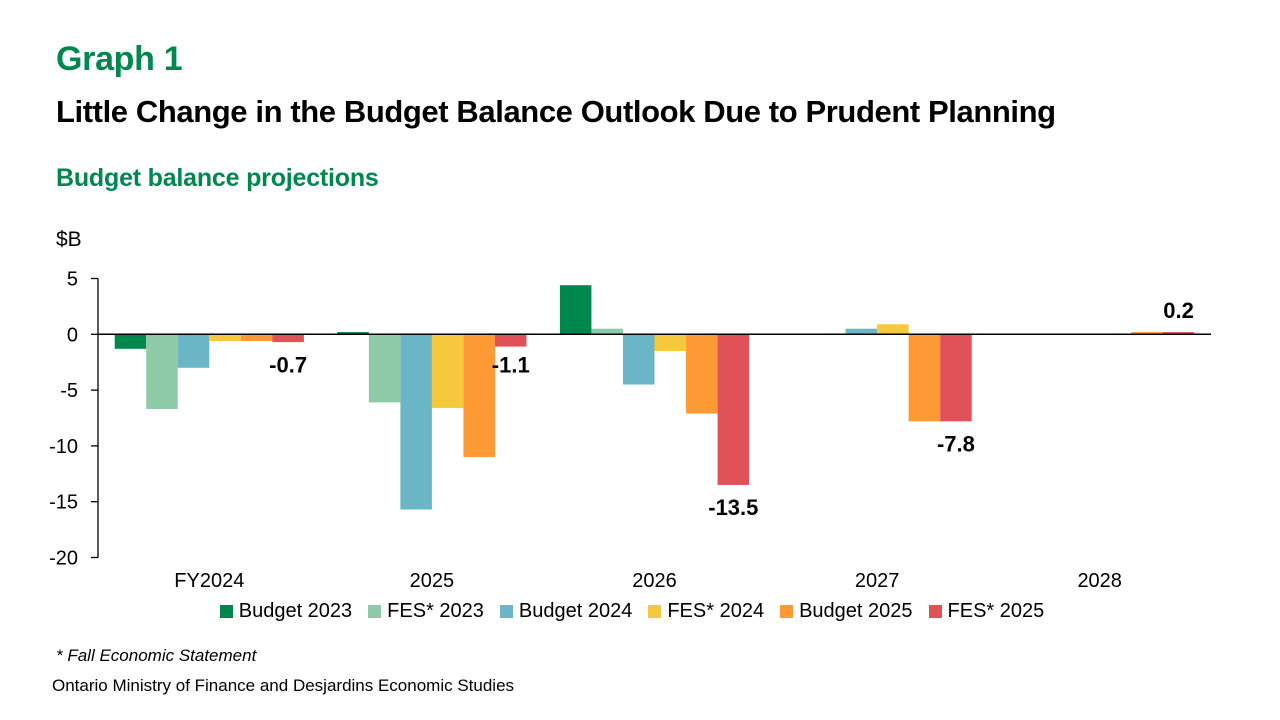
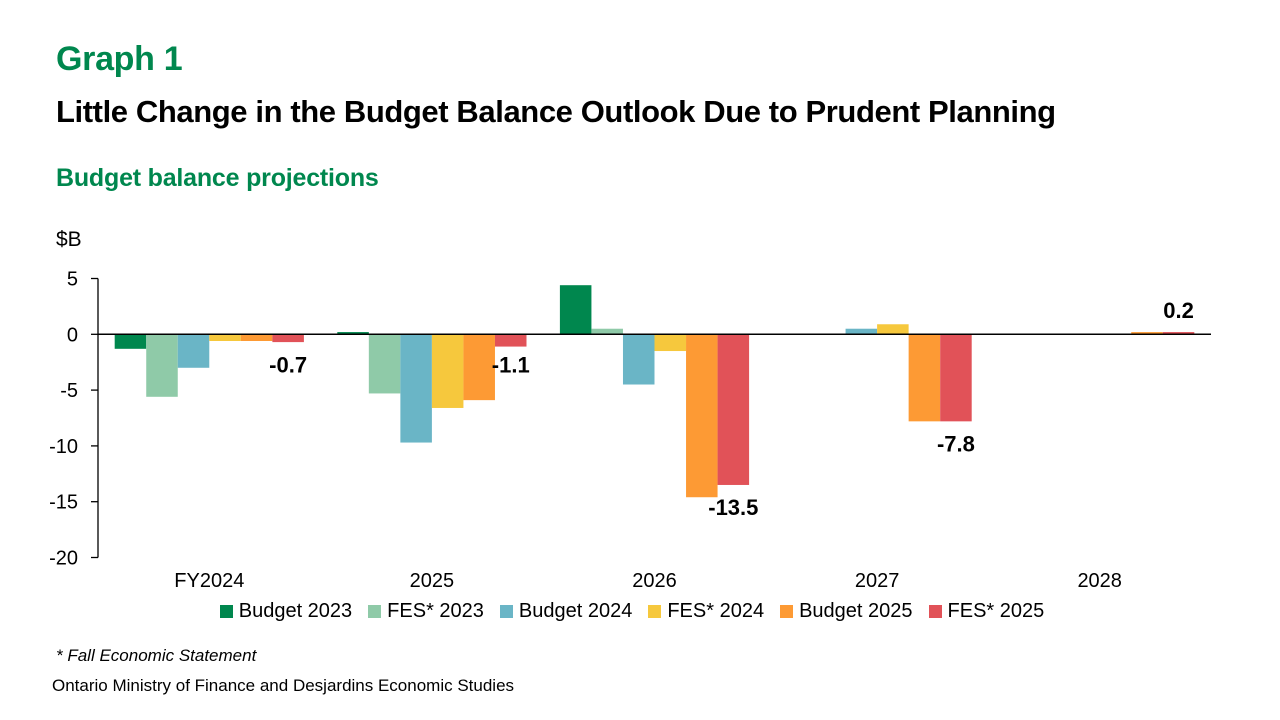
FES* 2023/FY2024: -6.7 -> -5.6
FES* 2023/2025: -6.1 -> -5.3
Budget 2024/2025: -15.7 -> -9.7
Budget 2025/2025: -11.0 -> -5.9
Budget 2025/2026: -7.1 -> -14.6
